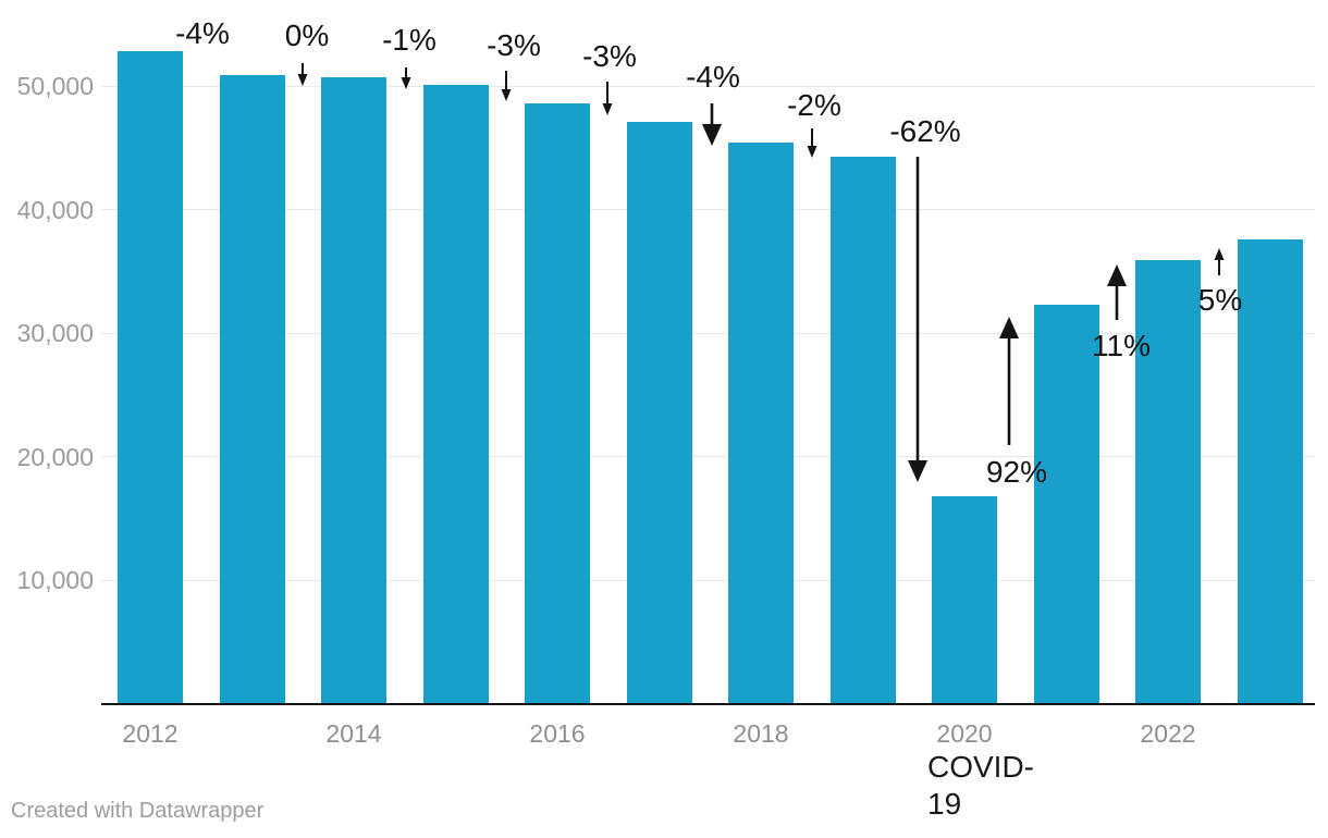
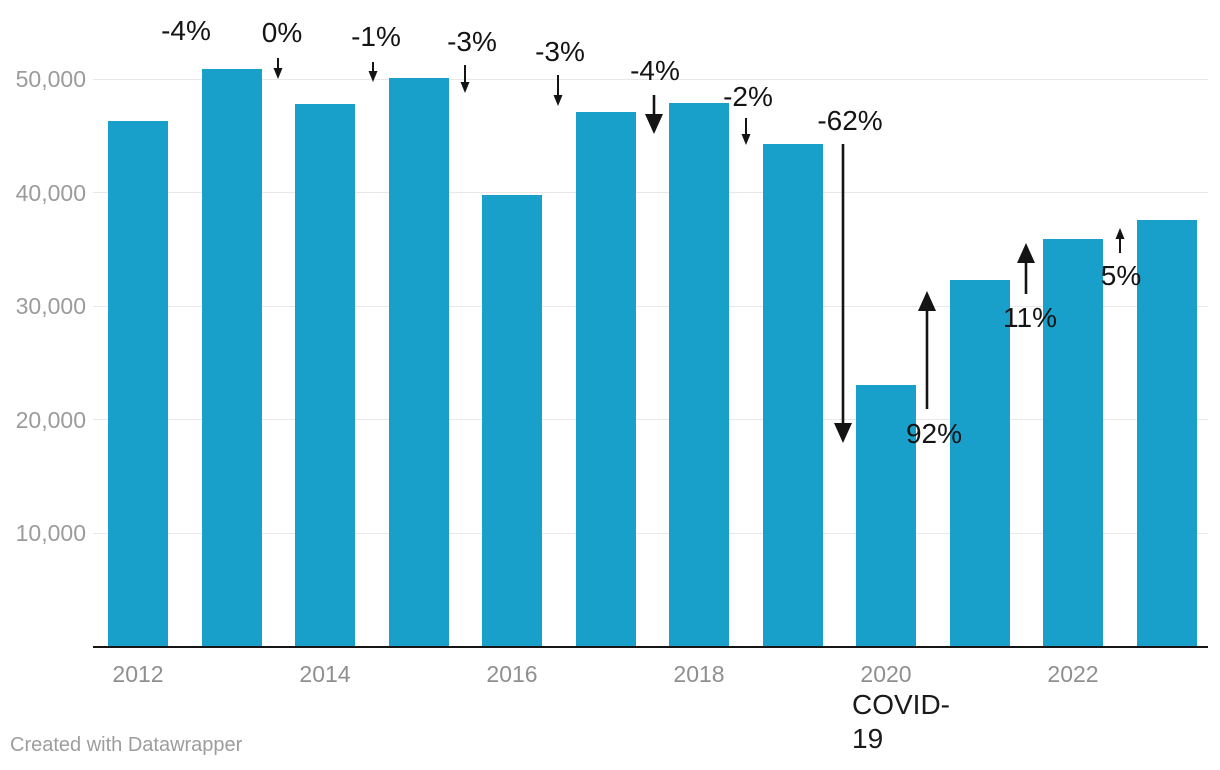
2012: 52800 -> 46300
2014: 50700 -> 47800
2016: 48600 -> 39800
2018: 45400 -> 47900
2020: 16800 -> 23100
